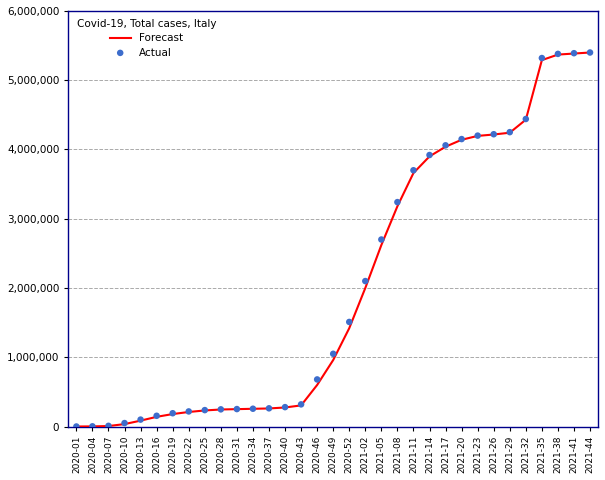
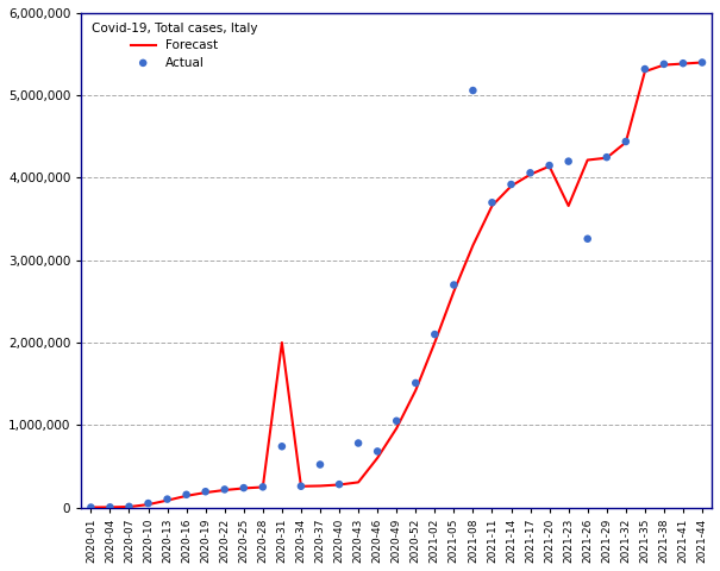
Actual/2020-31: 250,000 -> 740,000
Forecast/2020-31: 250,000 -> 2,000,000
Actual/2020-37: 260,000 -> 520,000
Actual/2020-43: 320,000 -> 780,000
Actual/2021-08: 3,240,000 -> 5,060,000
Forecast/2021-23: 4,200,000 -> 3,660,000
Actual/2021-26: 4,220,000 -> 3,260,000
